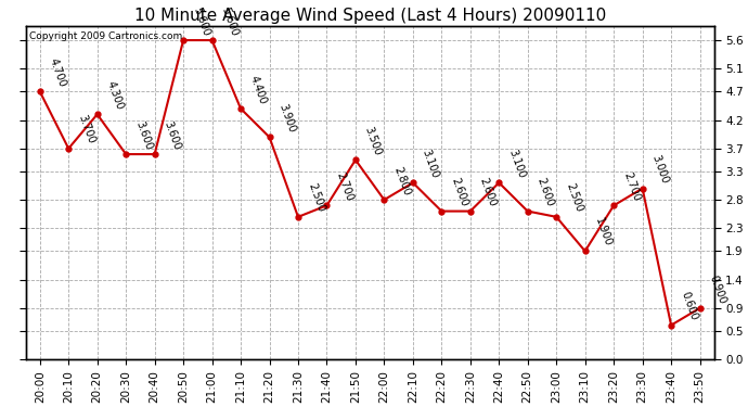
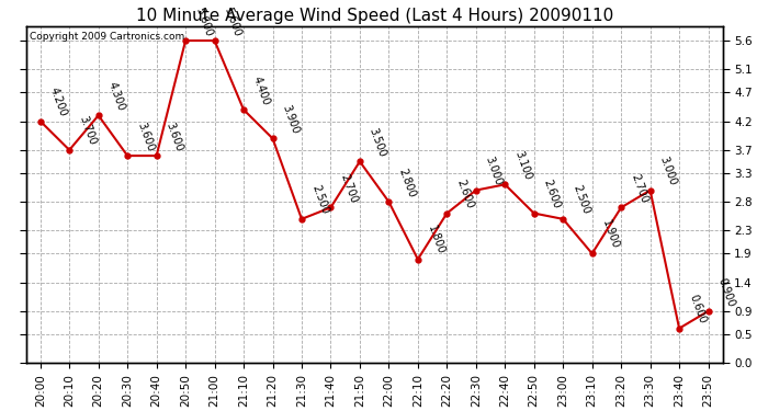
20:00: 4.700 -> 4.200
22:10: 3.100 -> 1.800
22:30: 2.600 -> 3.000
